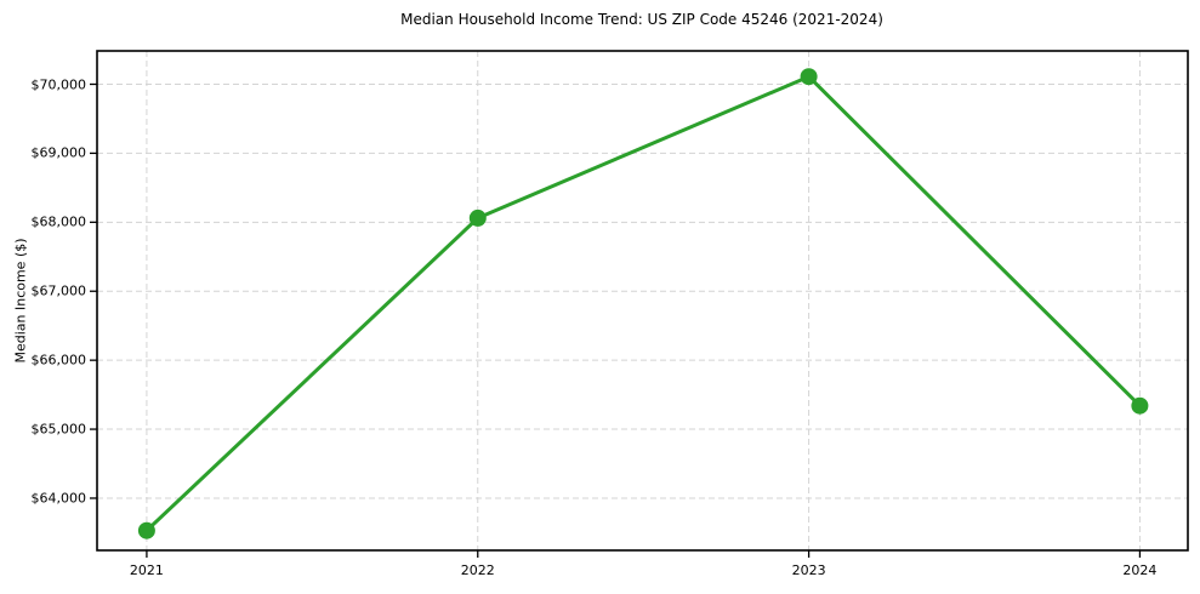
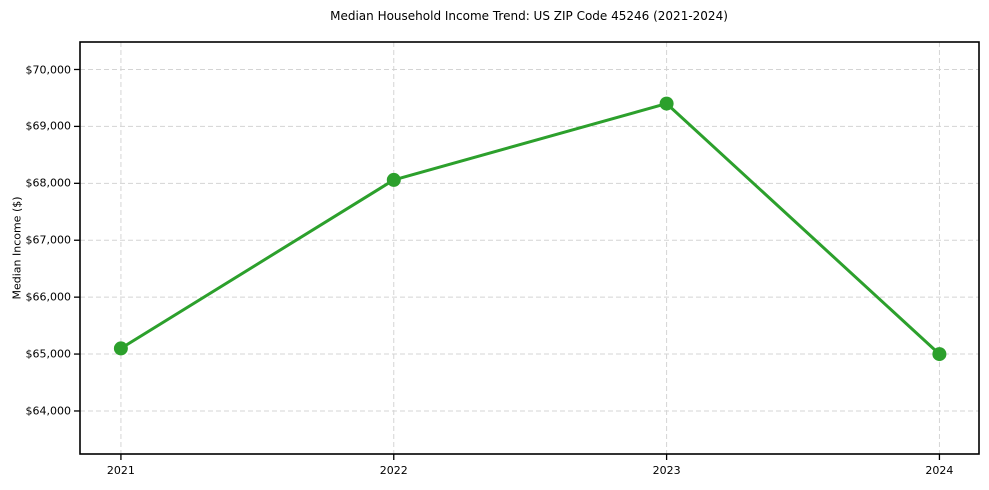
2021: $63500 -> $65100
2023: $70100 -> $69400
2024: $65300 -> $65000
